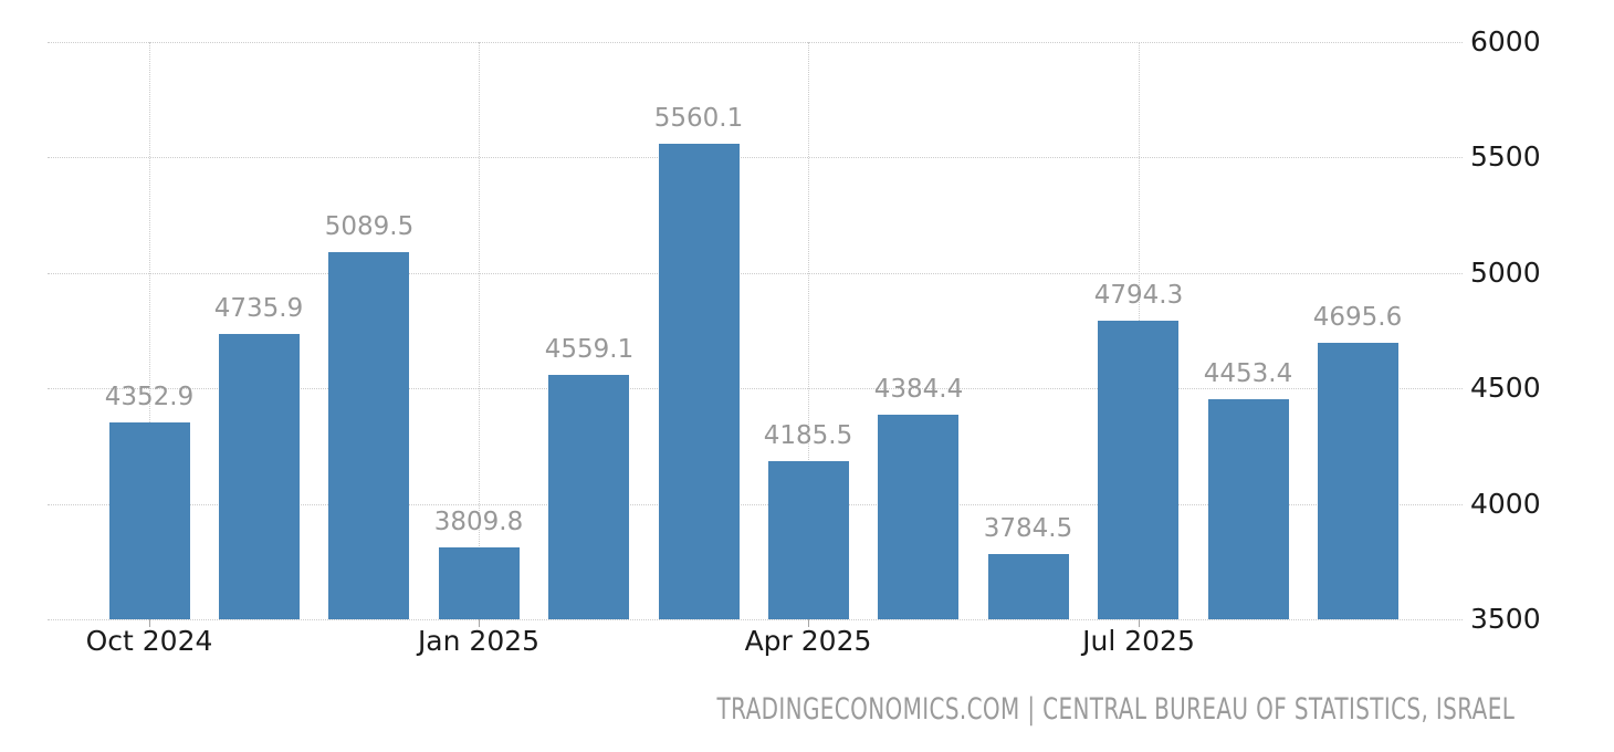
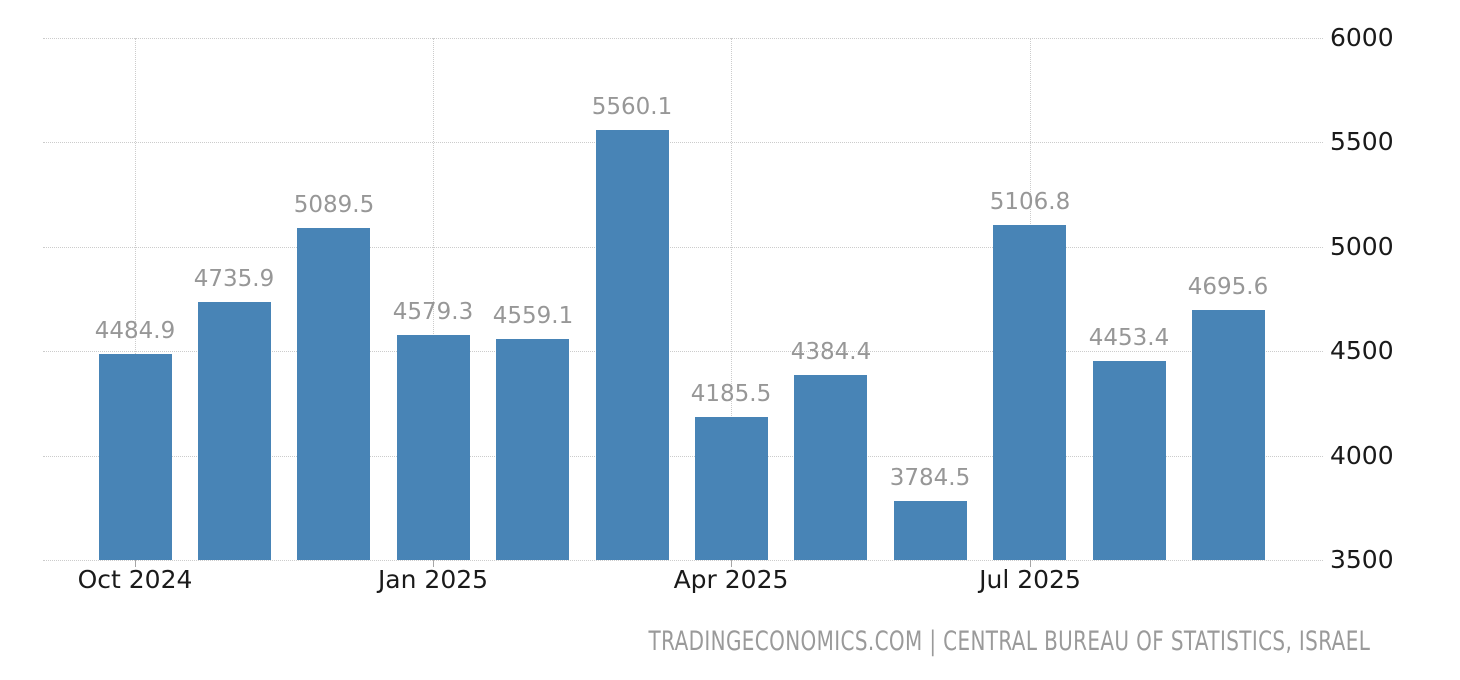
Oct 2024: 4352.9 -> 4484.9
Jan 2025: 3809.8 -> 4579.3
Jul 2025: 4794.3 -> 5106.8
